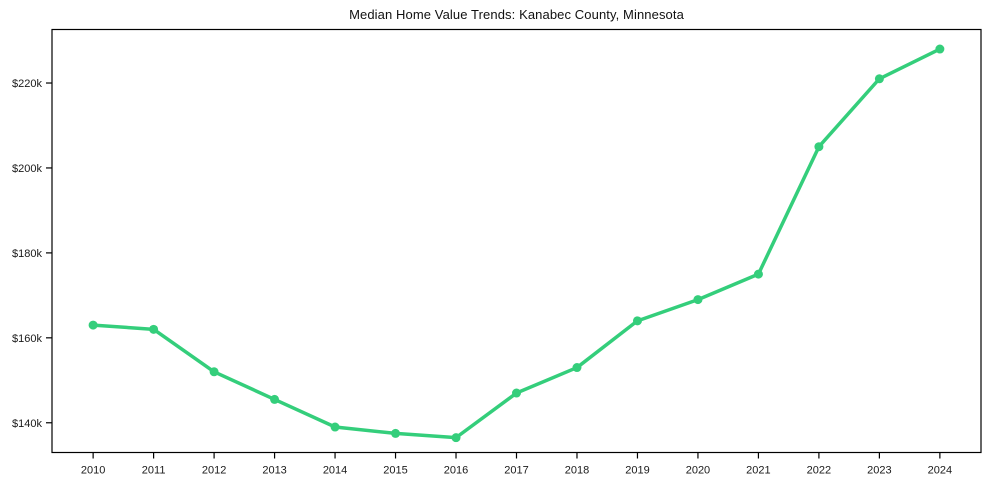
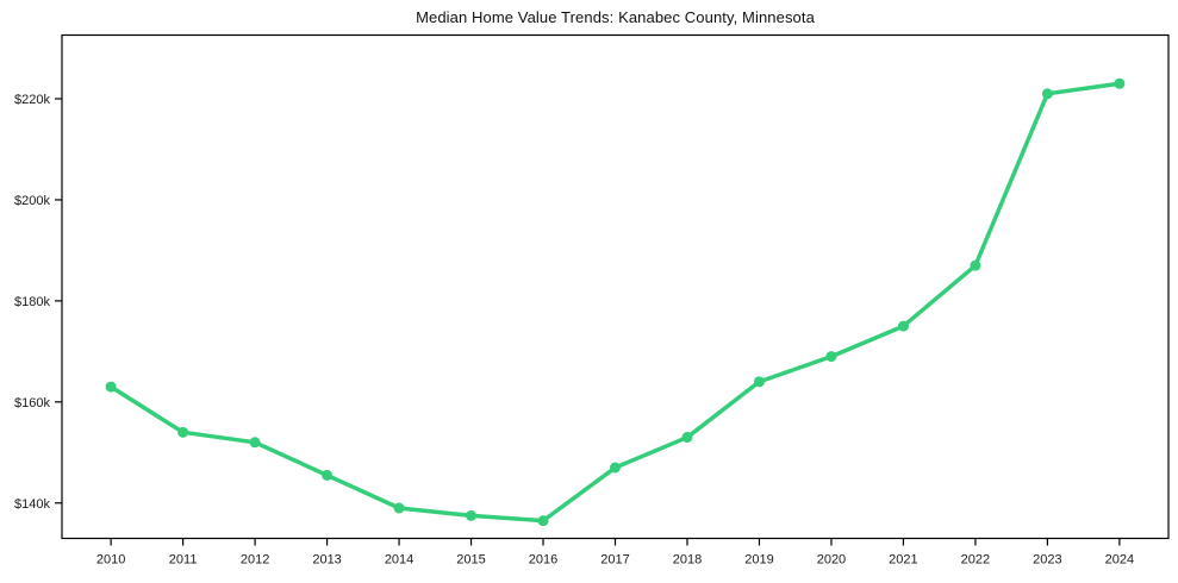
2011: $162k -> $154k
2022: $205k -> $187k
2024: $228k -> $223k
